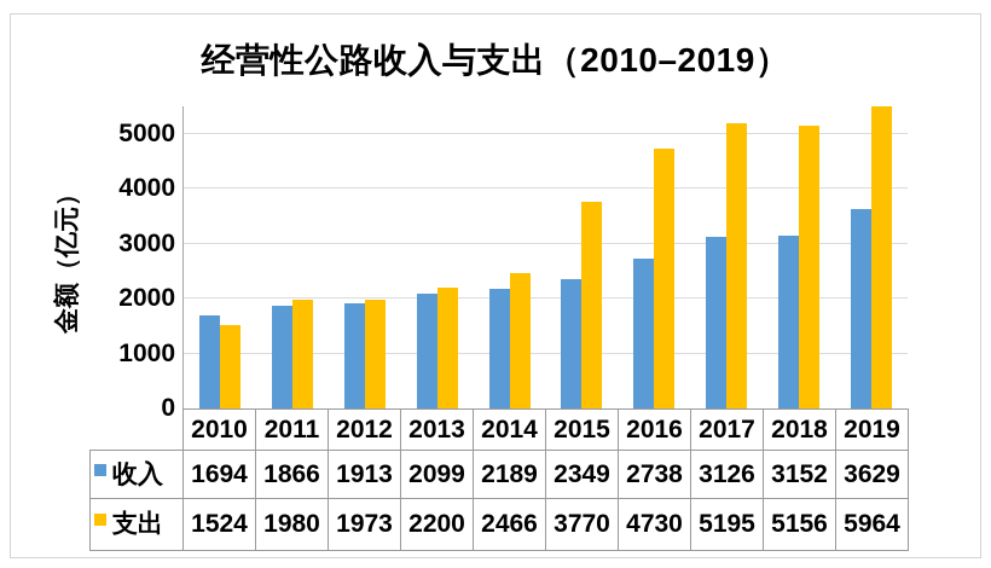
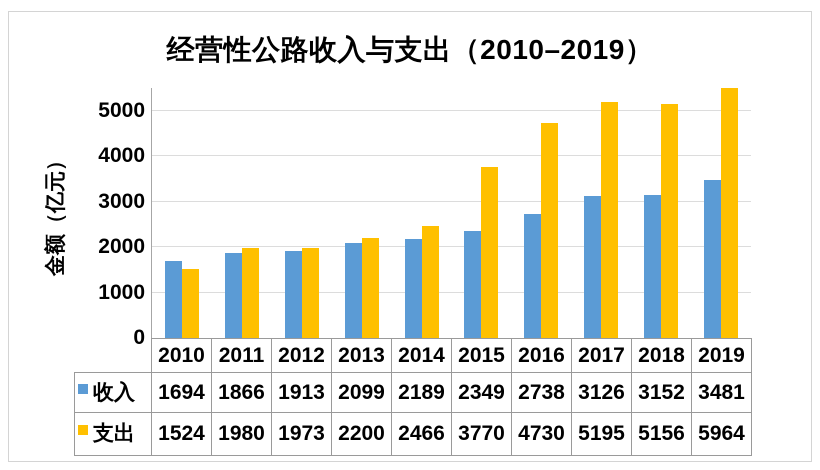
收入/2019: 3629 -> 3481
